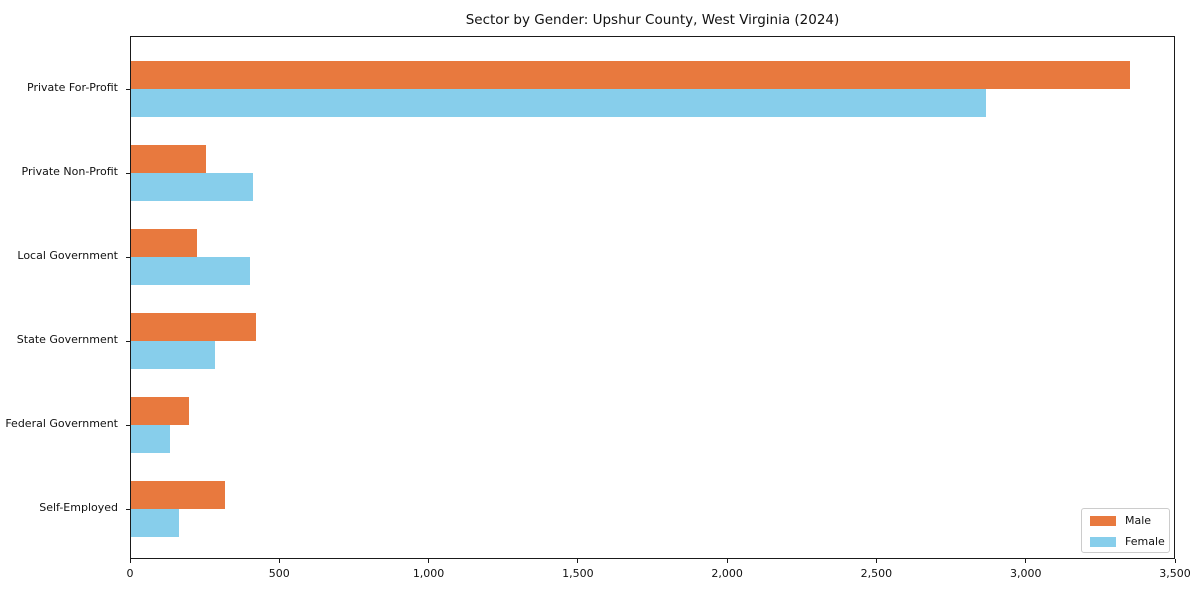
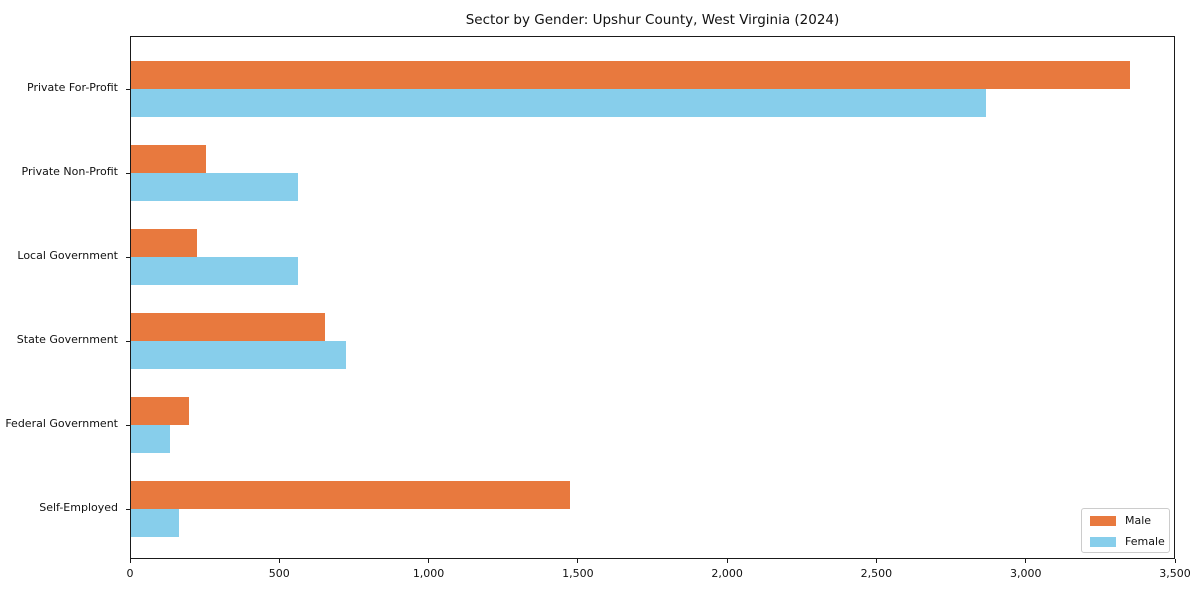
Female/Private Non-Profit: 410 -> 560
Female/Local Government: 400 -> 560
Male/State Government: 420 -> 650
Female/State Government: 280 -> 720
Male/Self-Employed: 320 -> 1470
